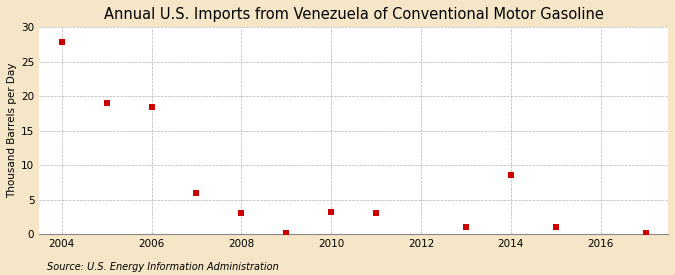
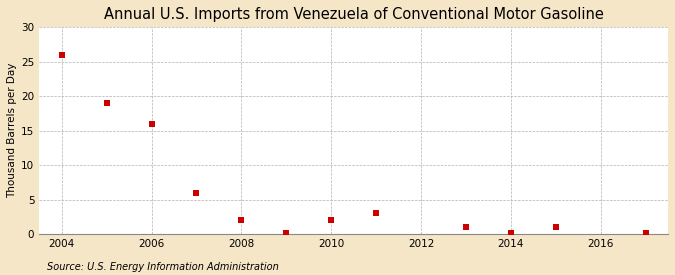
2004: 27.8 -> 26.0
2006: 18.4 -> 16.0
2008: 3.0 -> 2.0
2010: 3.2 -> 2.0
2014: 8.6 -> 0.1
